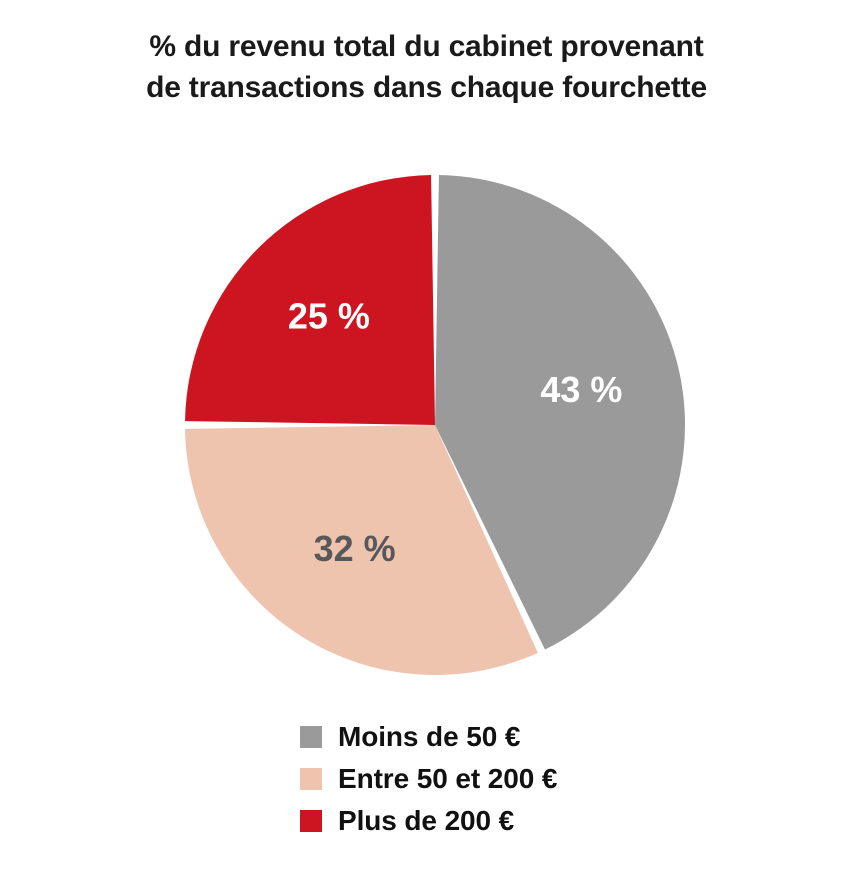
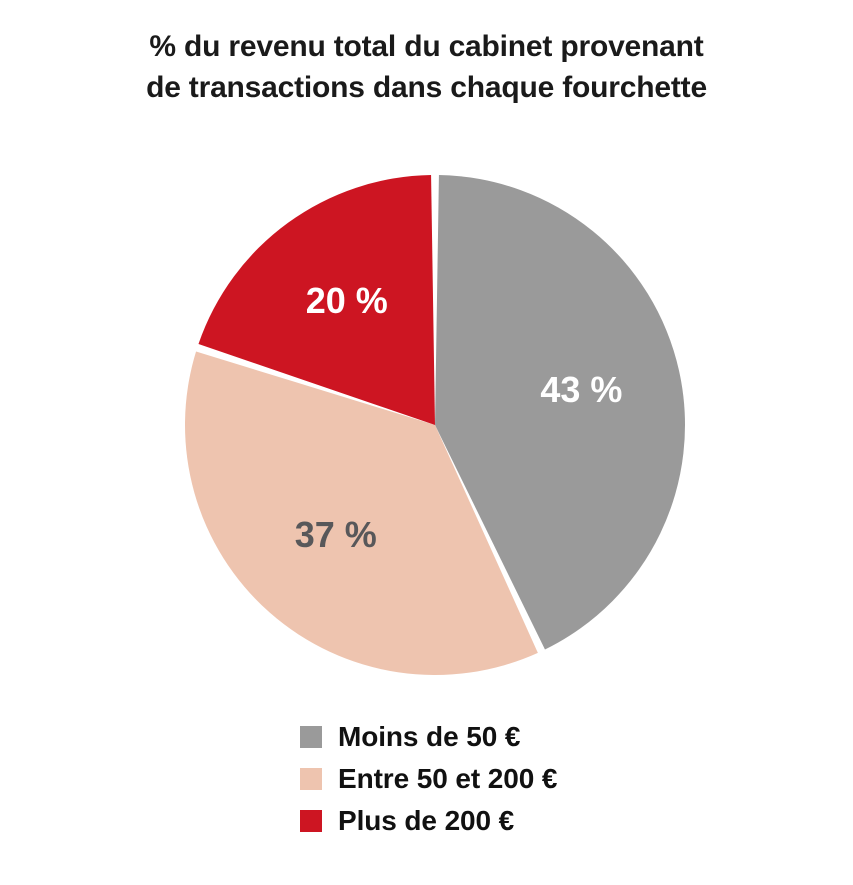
Entre 50 et 200 €: 32 -> 37
Plus de 200 €: 25 -> 20
